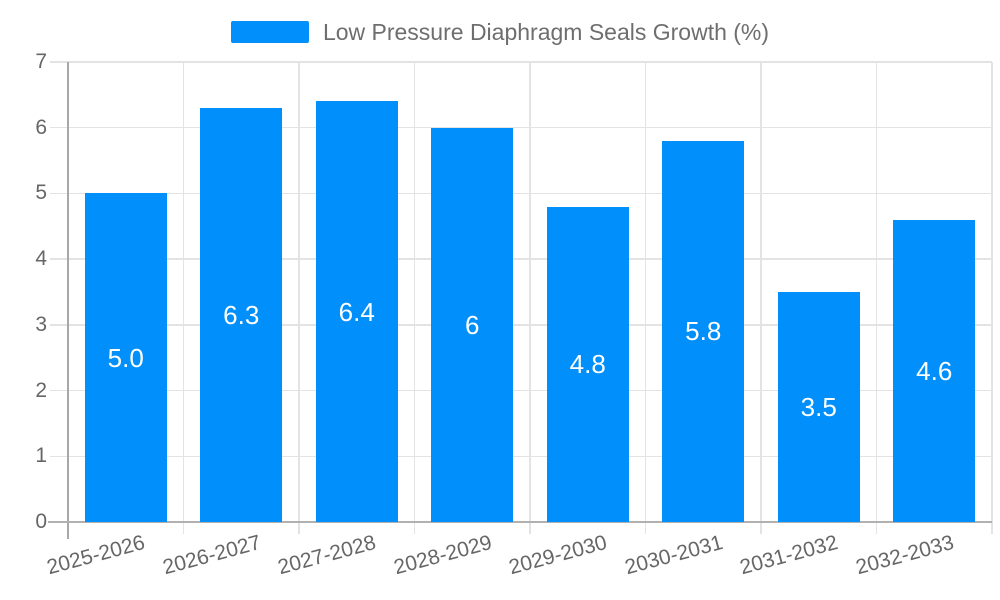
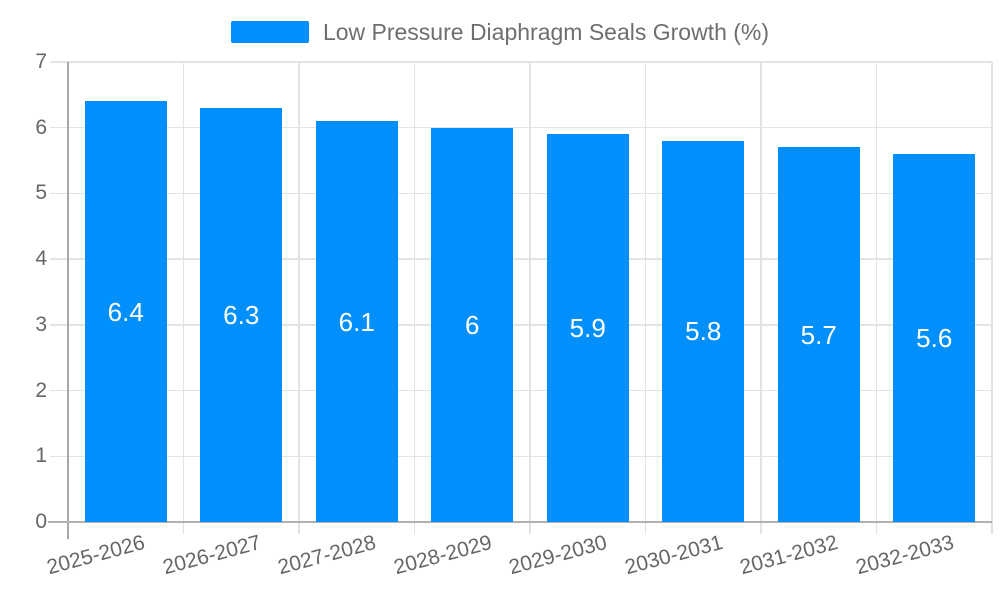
2025-2026: 5.0 -> 6.4
2027-2028: 6.4 -> 6.1
2029-2030: 4.8 -> 5.9
2031-2032: 3.5 -> 5.7
2032-2033: 4.6 -> 5.6
